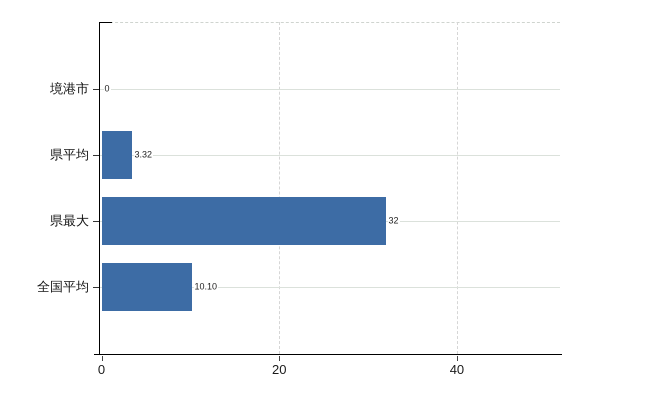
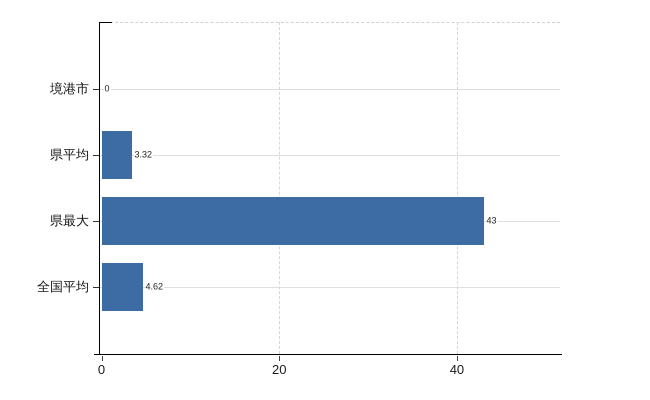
県最大: 32 -> 43
全国平均: 10.10 -> 4.62
